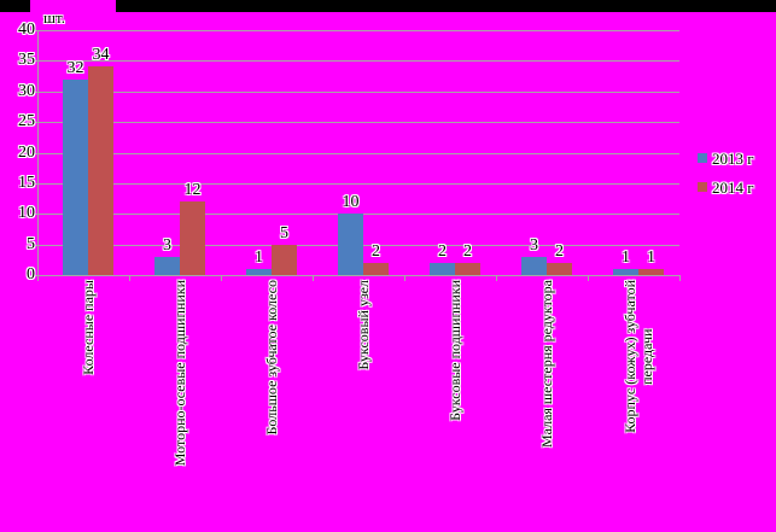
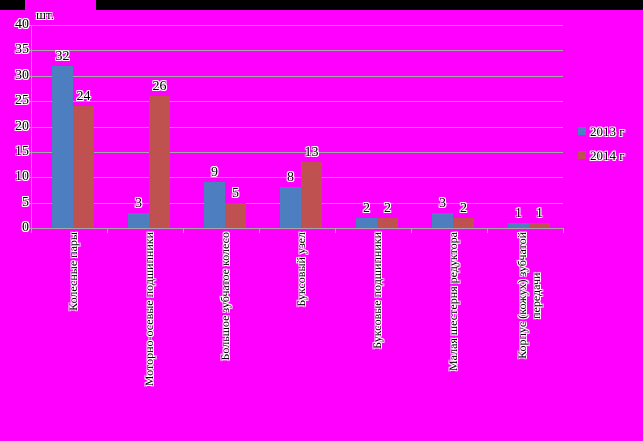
2014 г/Колесные пары: 34 -> 24
2014 г/Моторно-осевые подшипники: 12 -> 26
2013 г/Большое зубчатое колесо: 1 -> 9
2013 г/Буксовый узел: 10 -> 8
2014 г/Буксовый узел: 2 -> 13
